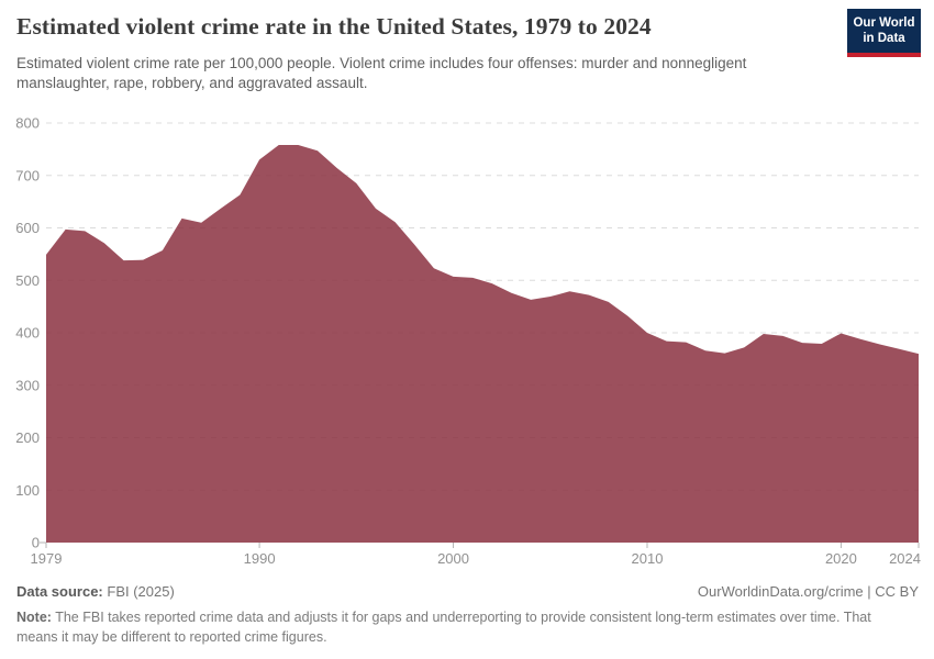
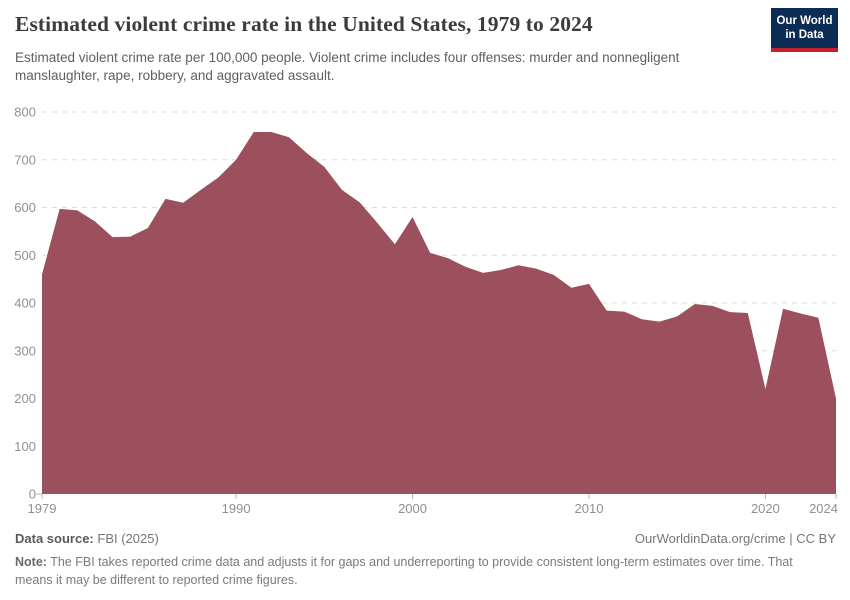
1979: 550 -> 460
1990: 730 -> 700
2000: 510 -> 580
2010: 400 -> 440
2020: 400 -> 220
2024: 360 -> 200
